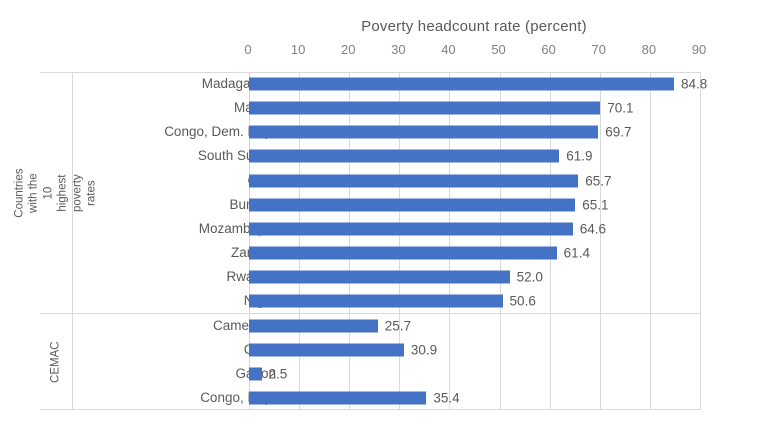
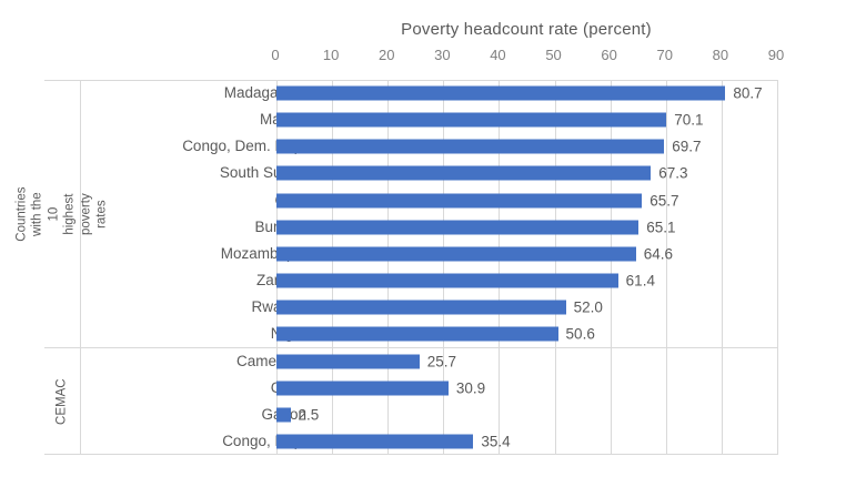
Madagascar: 84.8 -> 80.7
South Sudan: 61.9 -> 67.3
